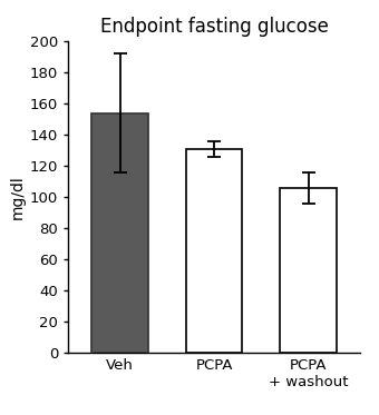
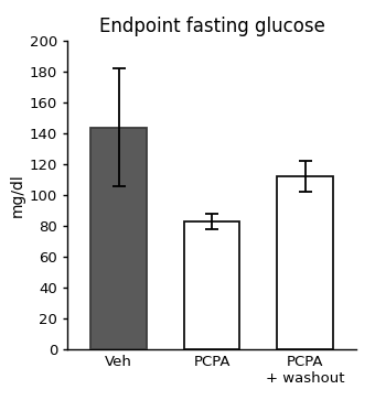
Veh: 154 -> 144
PCPA: 131 -> 83
PCPA + washout: 106 -> 112
